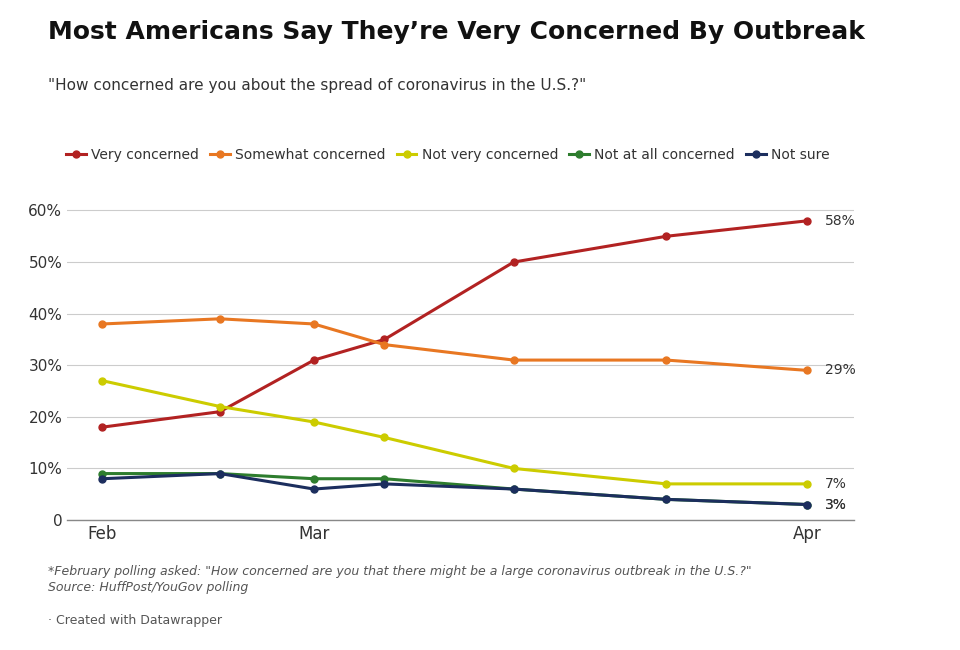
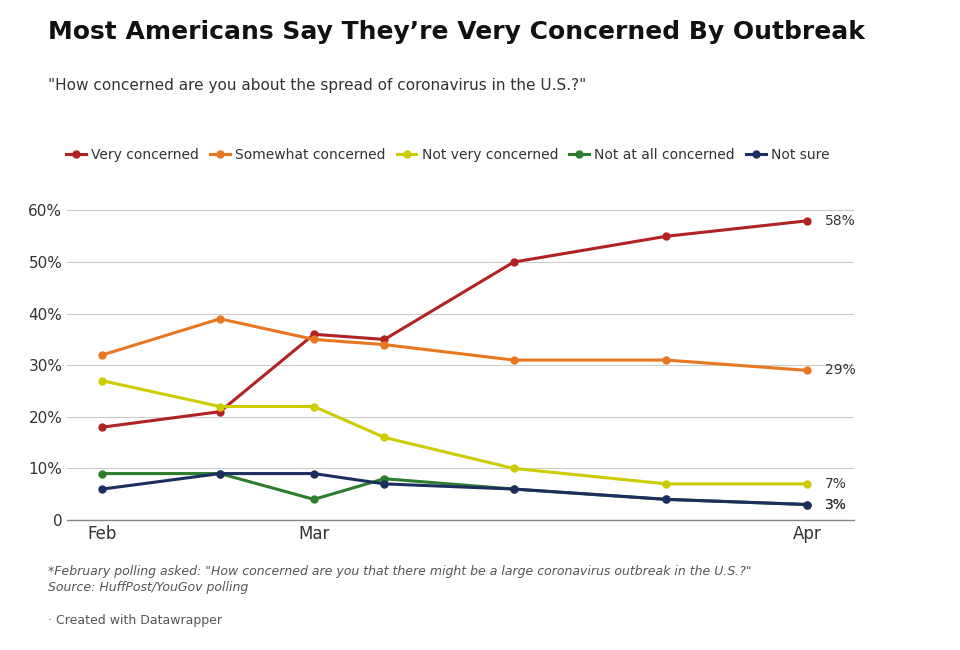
Somewhat concerned/Feb: 38% -> 32%
Not sure/Feb: 8% -> 6%
Very concerned/Mar: 31% -> 36%
Somewhat concerned/Mar: 38% -> 35%
Not very concerned/Mar: 19% -> 22%
Not at all concerned/Mar: 8% -> 4%
Not sure/Mar: 6% -> 9%
